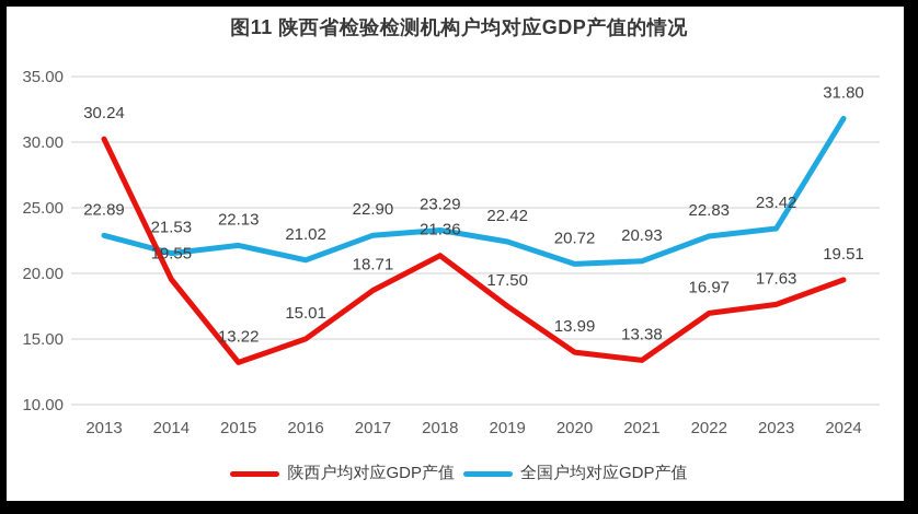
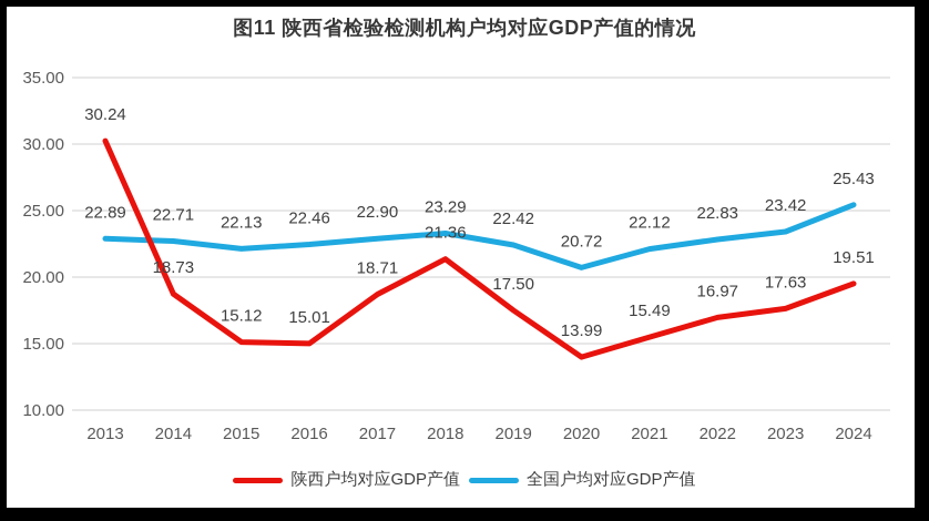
陕西户均对应GDP产值/2014: 19.55 -> 18.73
全国户均对应GDP产值/2014: 21.53 -> 22.71
陕西户均对应GDP产值/2015: 13.22 -> 15.12
全国户均对应GDP产值/2016: 21.02 -> 22.46
陕西户均对应GDP产值/2021: 13.38 -> 15.49
全国户均对应GDP产值/2021: 20.93 -> 22.12
全国户均对应GDP产值/2024: 31.80 -> 25.43
